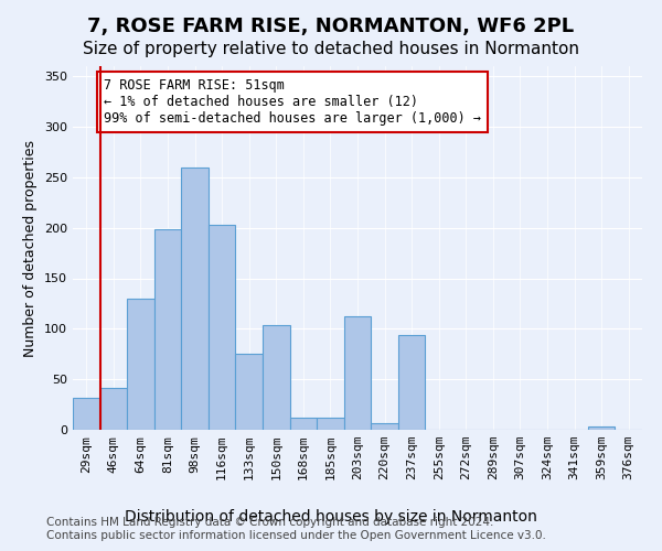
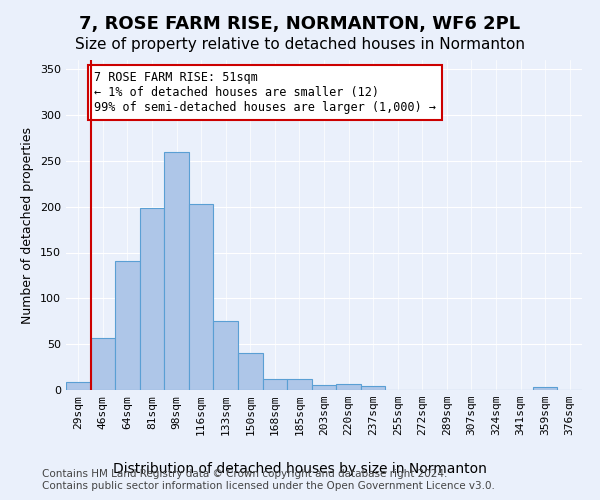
29sqm: 32 -> 9
46sqm: 42 -> 57
64sqm: 130 -> 141
150sqm: 104 -> 40
203sqm: 112 -> 6
237sqm: 94 -> 4
